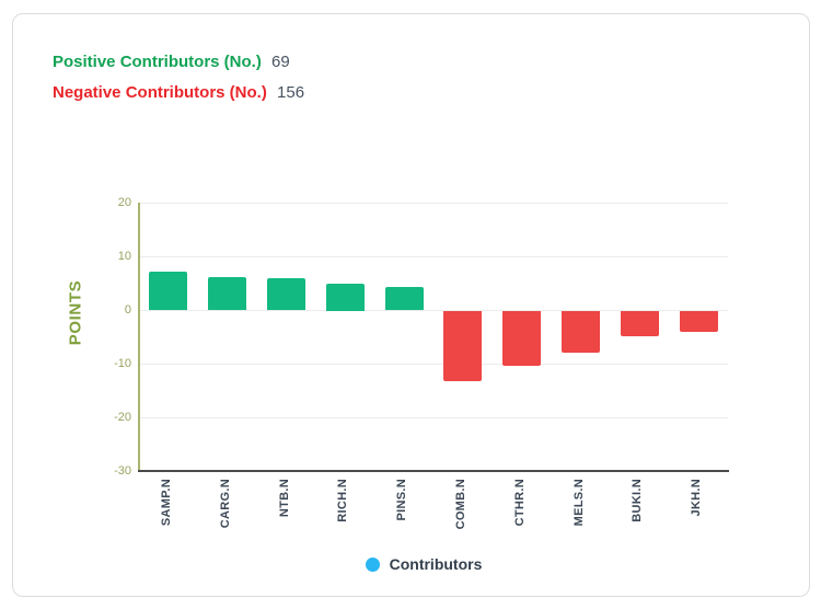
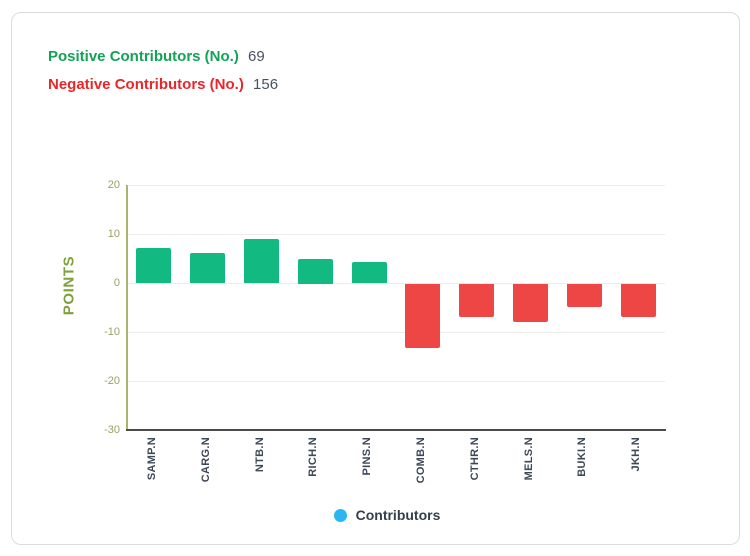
NTB.N: 6 -> 9
CTHR.N: -10 -> -7
JKH.N: -4 -> -7
